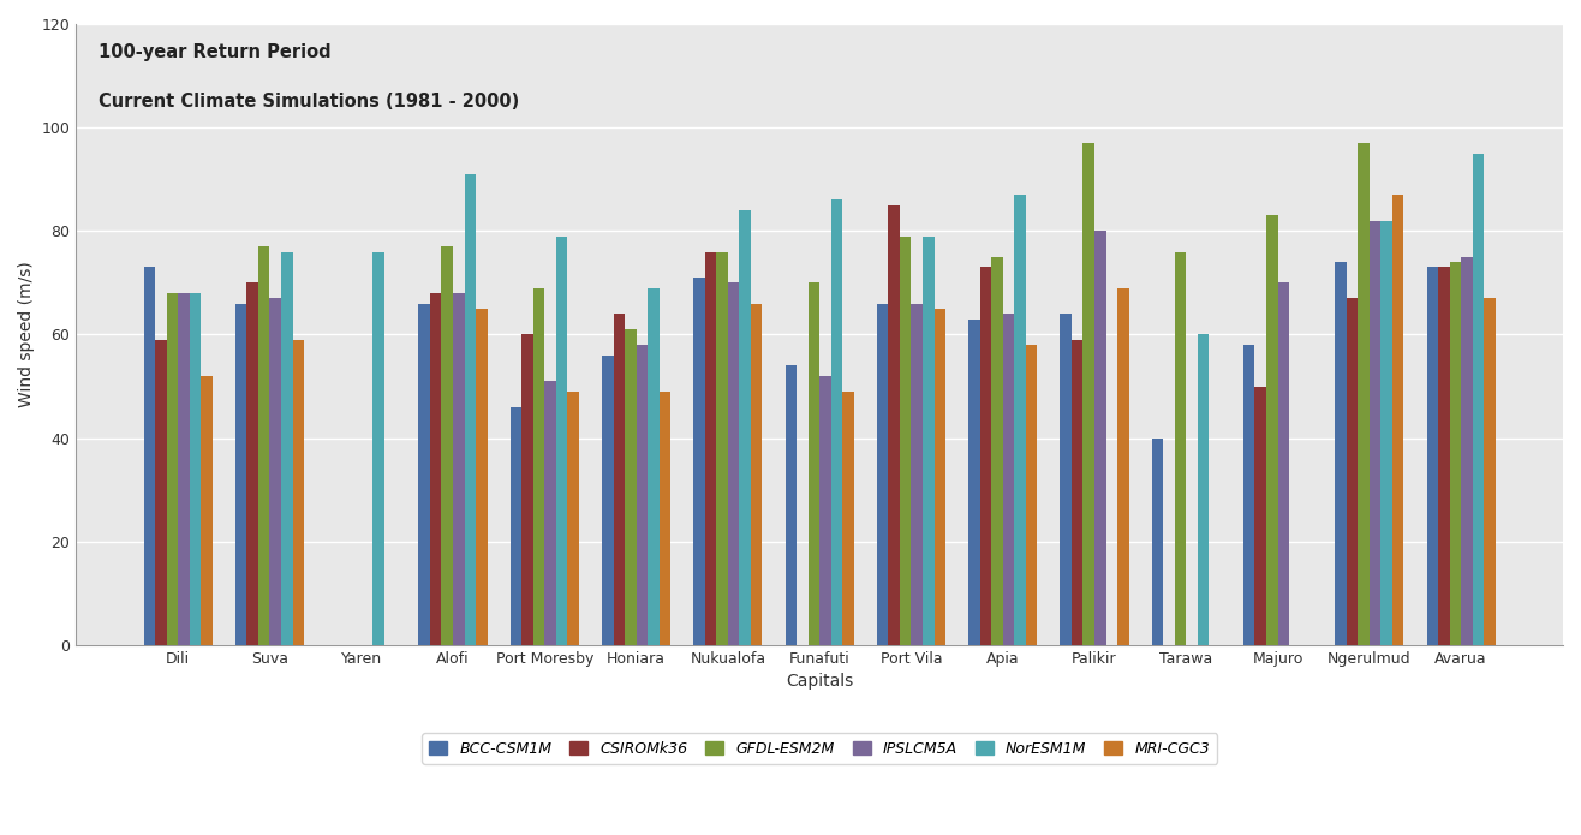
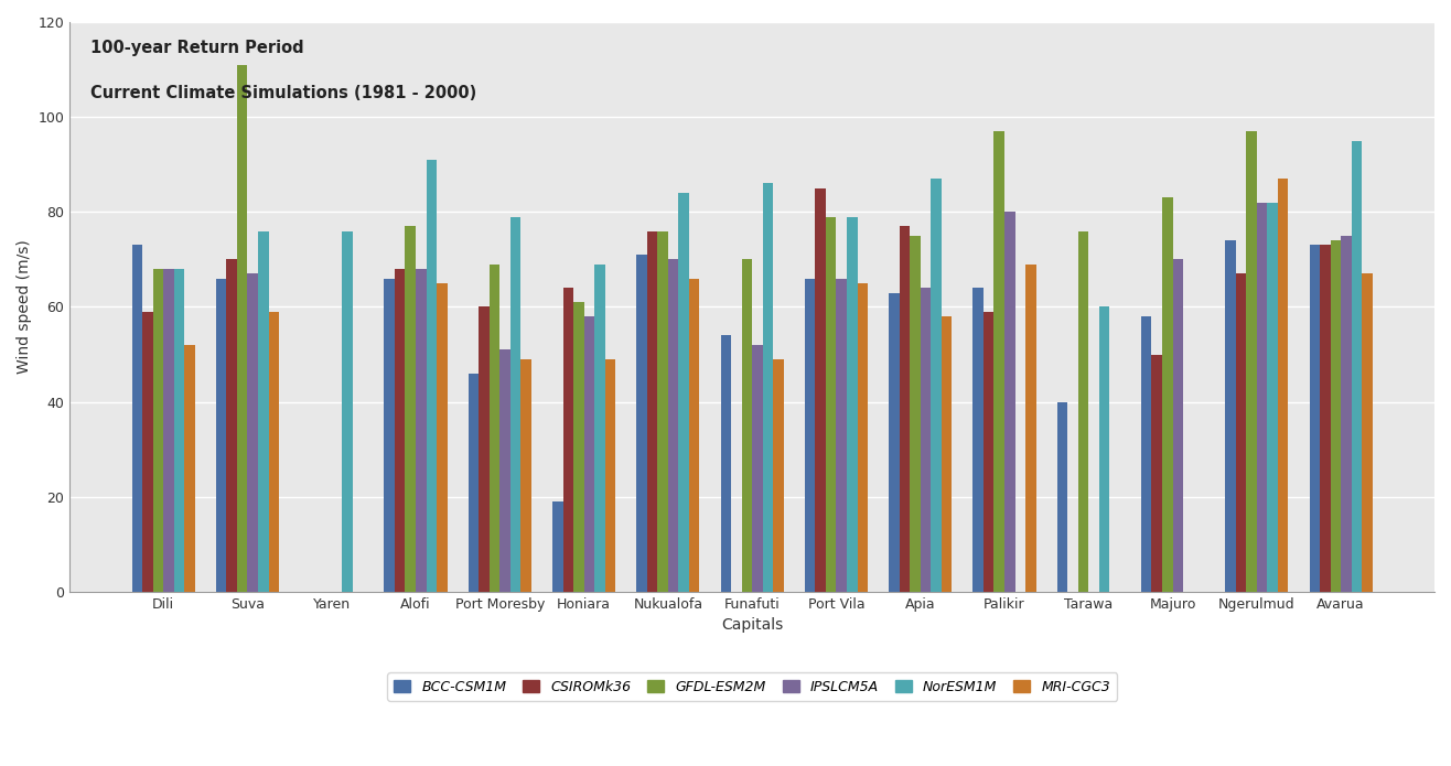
GFDL-ESM2M/Suva: 77 -> 111
BCC-CSM1M/Honiara: 56 -> 19
CSIROMk36/Apia: 73 -> 77
